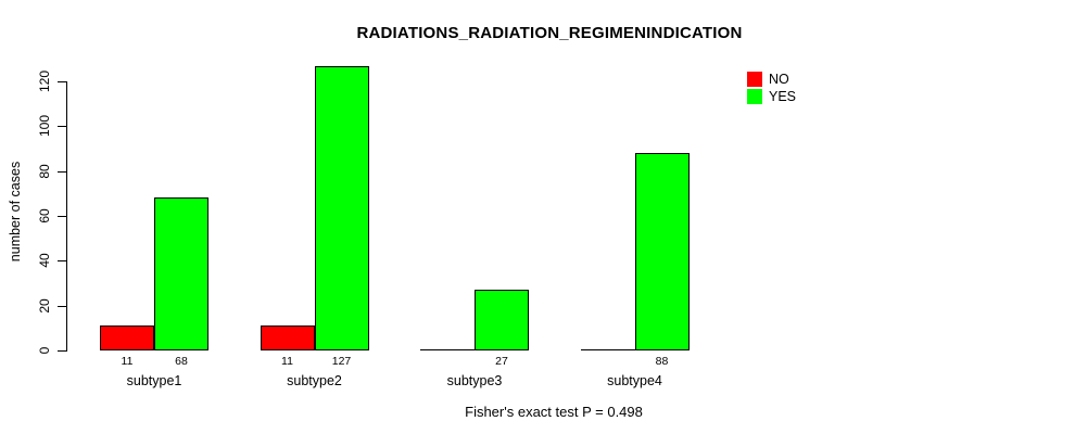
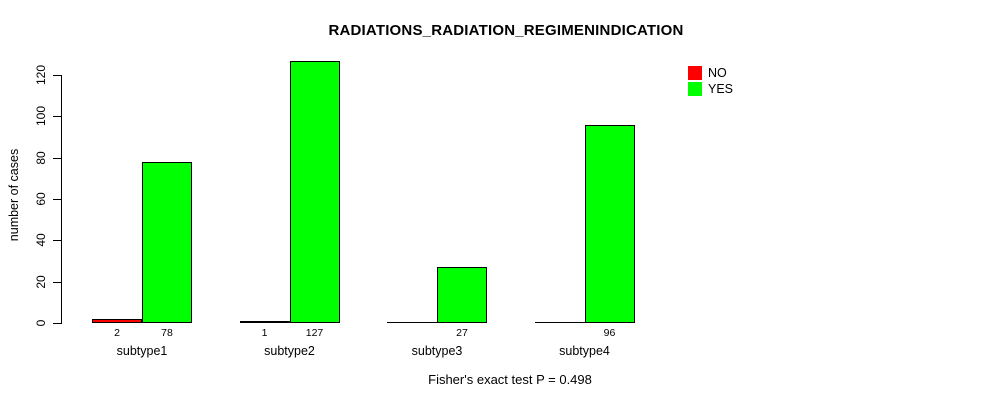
NO/subtype1: 11 -> 2
YES/subtype1: 68 -> 78
NO/subtype2: 11 -> 1
YES/subtype4: 88 -> 96
